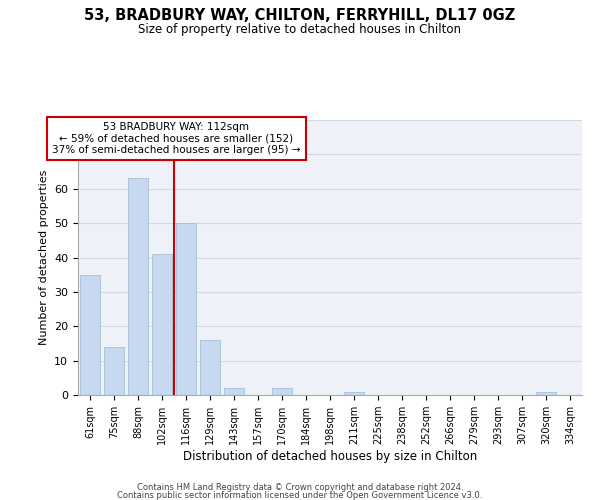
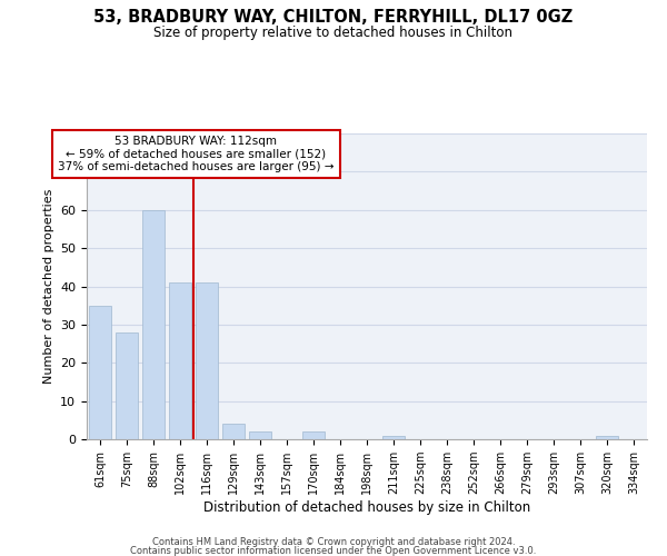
75sqm: 14 -> 28
88sqm: 63 -> 60
116sqm: 50 -> 41
129sqm: 16 -> 4
